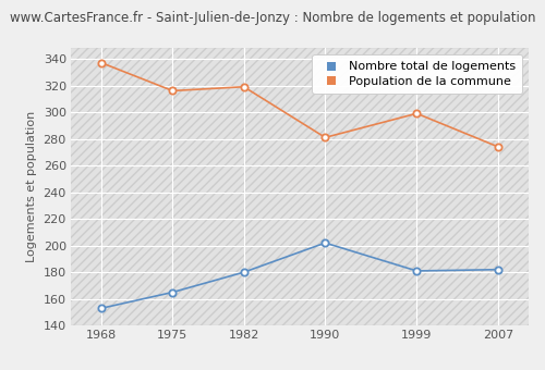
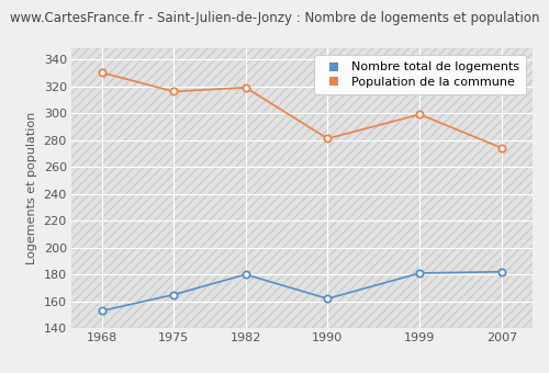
Population de la commune/1968: 337 -> 330
Nombre total de logements/1990: 202 -> 162
